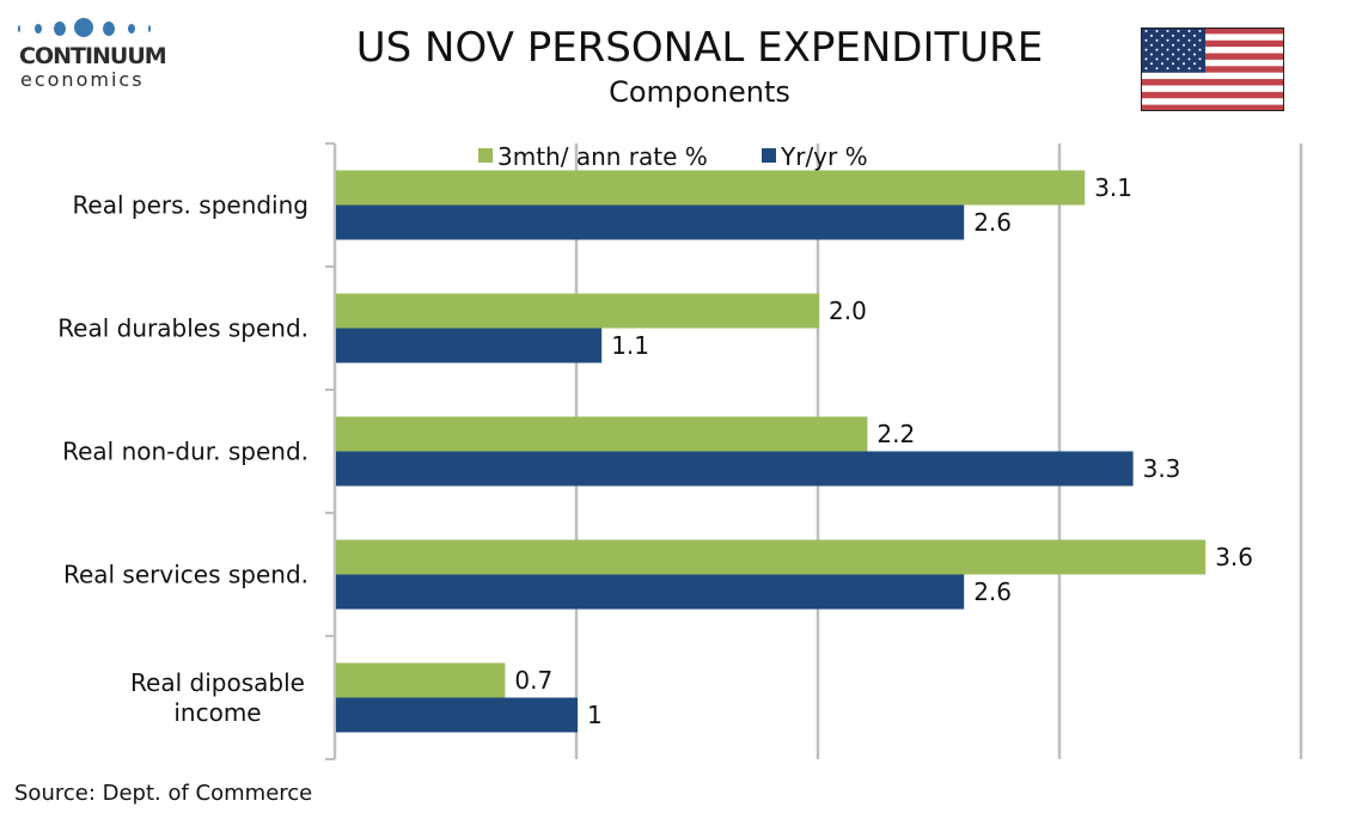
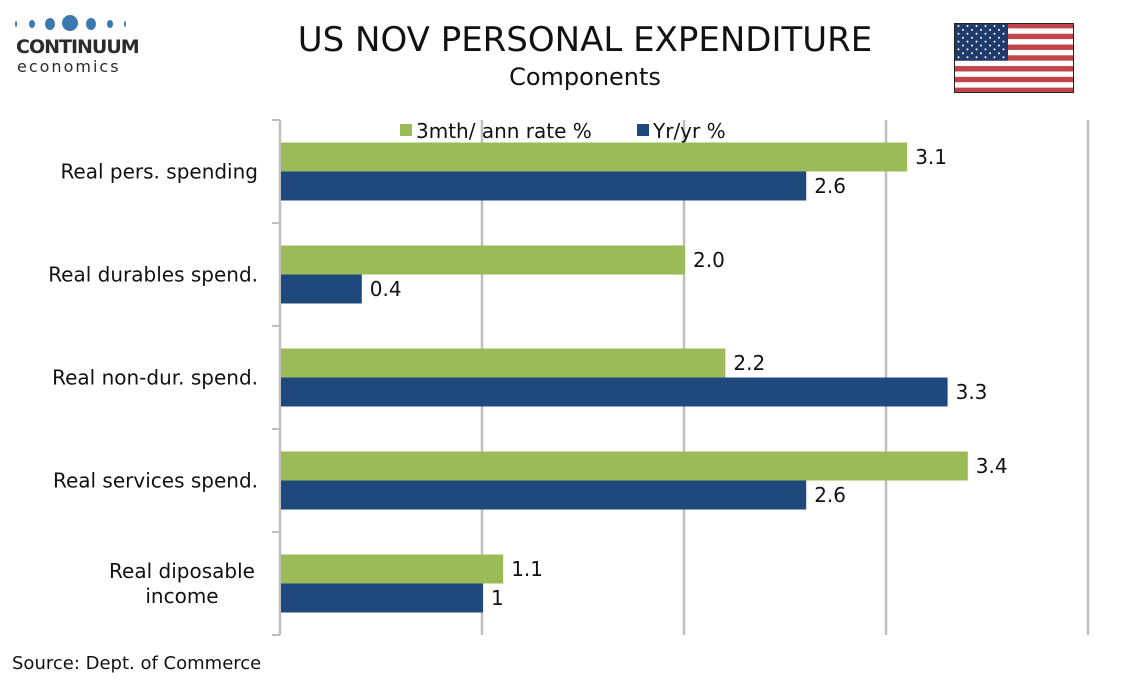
Yr/yr %/Real durables spend.: 1.1 -> 0.4
3mth/ ann rate %/Real services spend.: 3.6 -> 3.4
3mth/ ann rate %/Real diposable income: 0.7 -> 1.1
